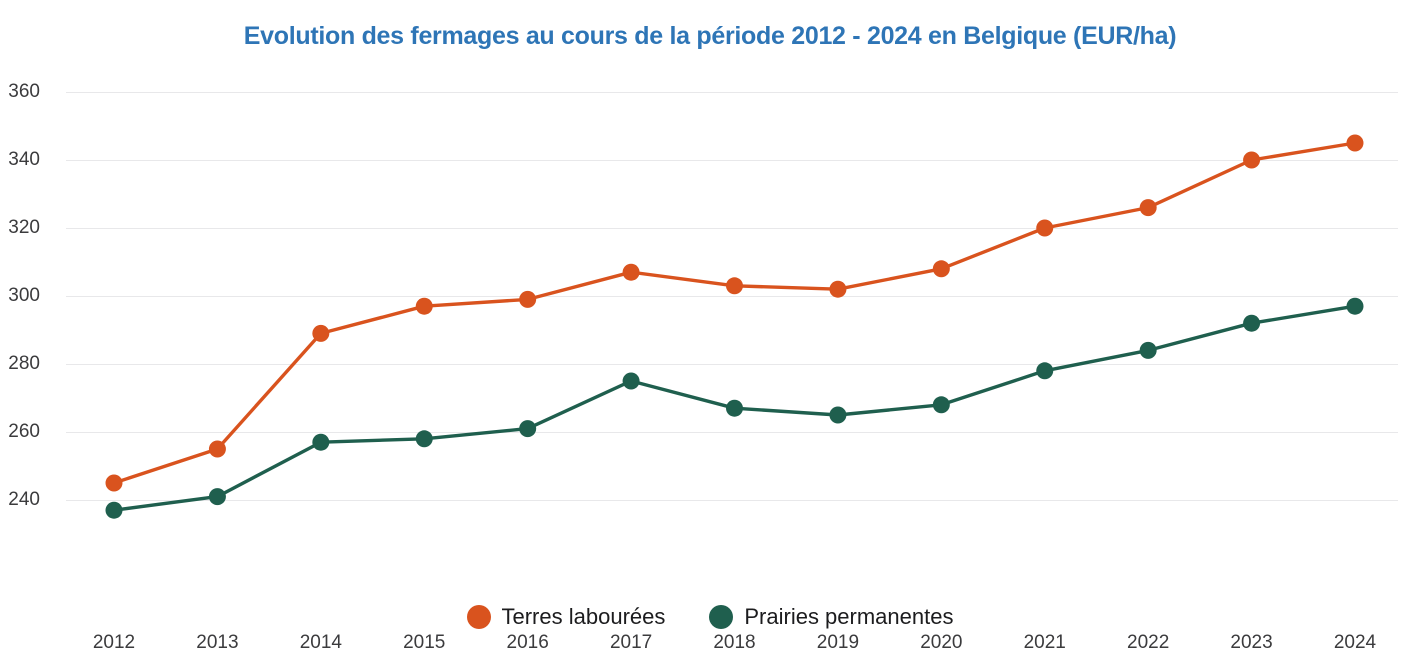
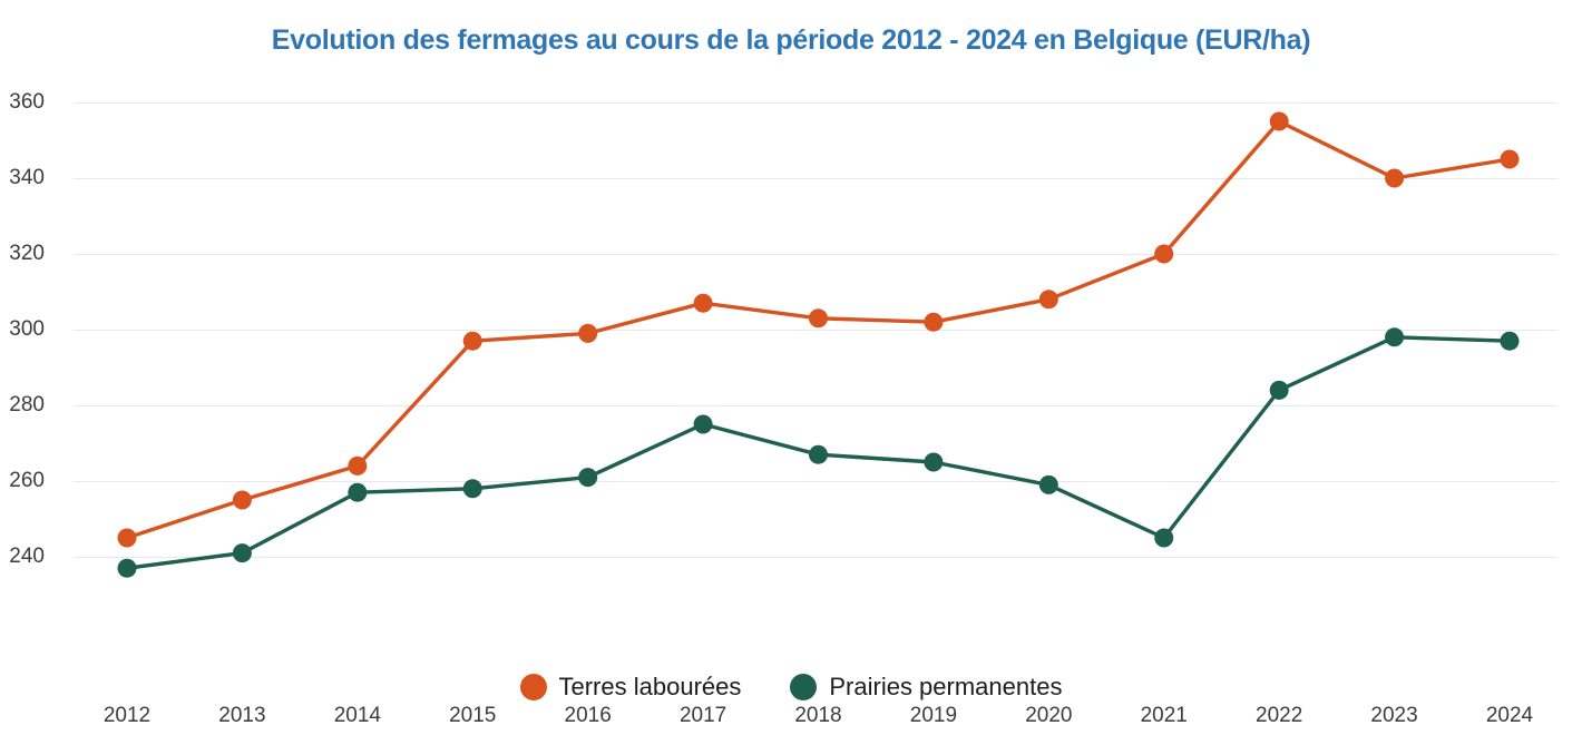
Terres labourées/2014: 289 -> 264
Prairies permanentes/2020: 268 -> 259
Prairies permanentes/2021: 278 -> 245
Terres labourées/2022: 326 -> 355
Prairies permanentes/2023: 292 -> 298
